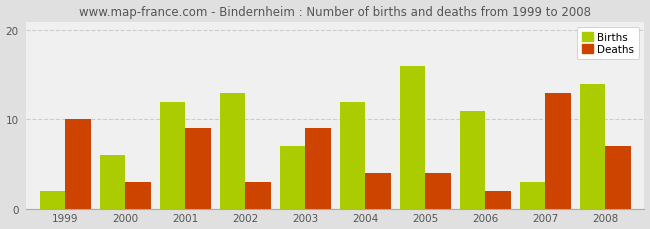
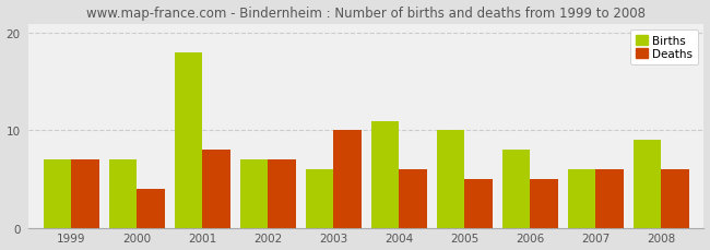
Births/1999: 2 -> 7
Deaths/1999: 10 -> 7
Births/2000: 6 -> 7
Deaths/2000: 3 -> 4
Births/2001: 12 -> 18
Deaths/2001: 9 -> 8
Births/2002: 13 -> 7
Deaths/2002: 3 -> 7
Births/2003: 7 -> 6
Deaths/2003: 9 -> 10
Births/2004: 12 -> 11
Deaths/2004: 4 -> 6
Births/2005: 16 -> 10
Deaths/2005: 4 -> 5
Births/2006: 11 -> 8
Deaths/2006: 2 -> 5
Births/2007: 3 -> 6
Deaths/2007: 13 -> 6
Births/2008: 14 -> 9
Deaths/2008: 7 -> 6
